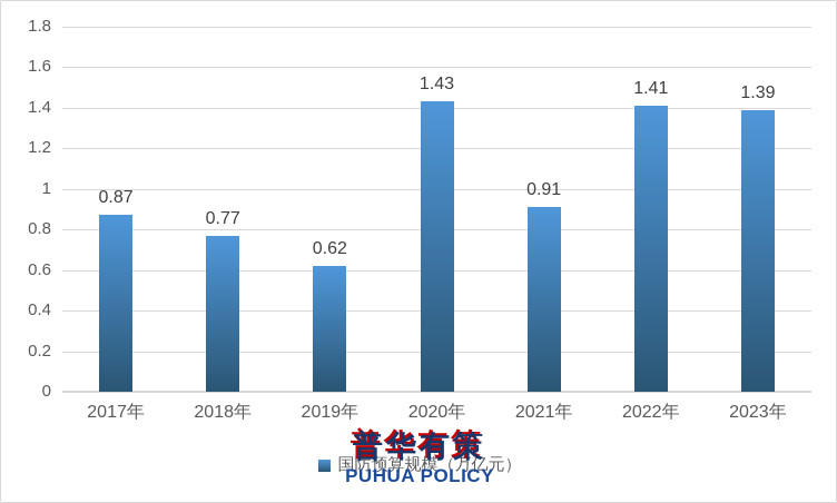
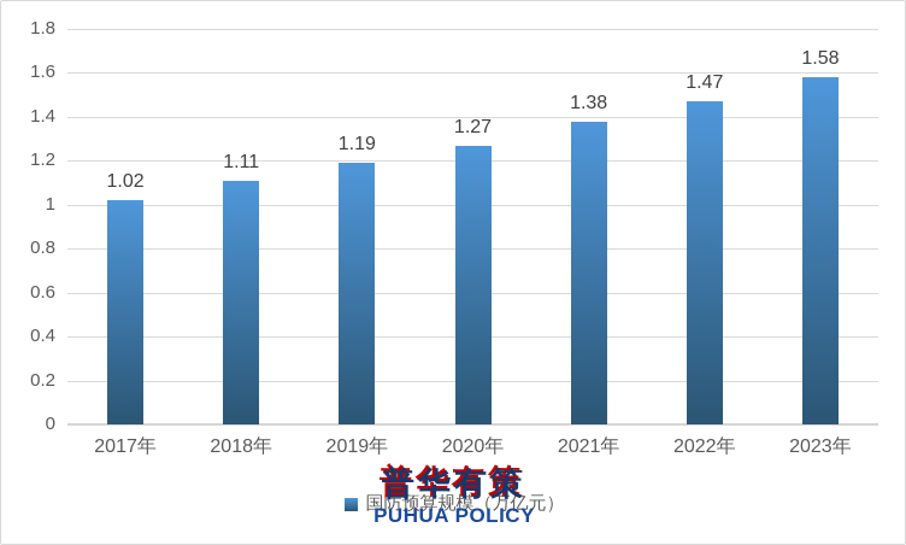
2017年: 0.87 -> 1.02
2018年: 0.77 -> 1.11
2019年: 0.62 -> 1.19
2020年: 1.43 -> 1.27
2021年: 0.91 -> 1.38
2022年: 1.41 -> 1.47
2023年: 1.39 -> 1.58
